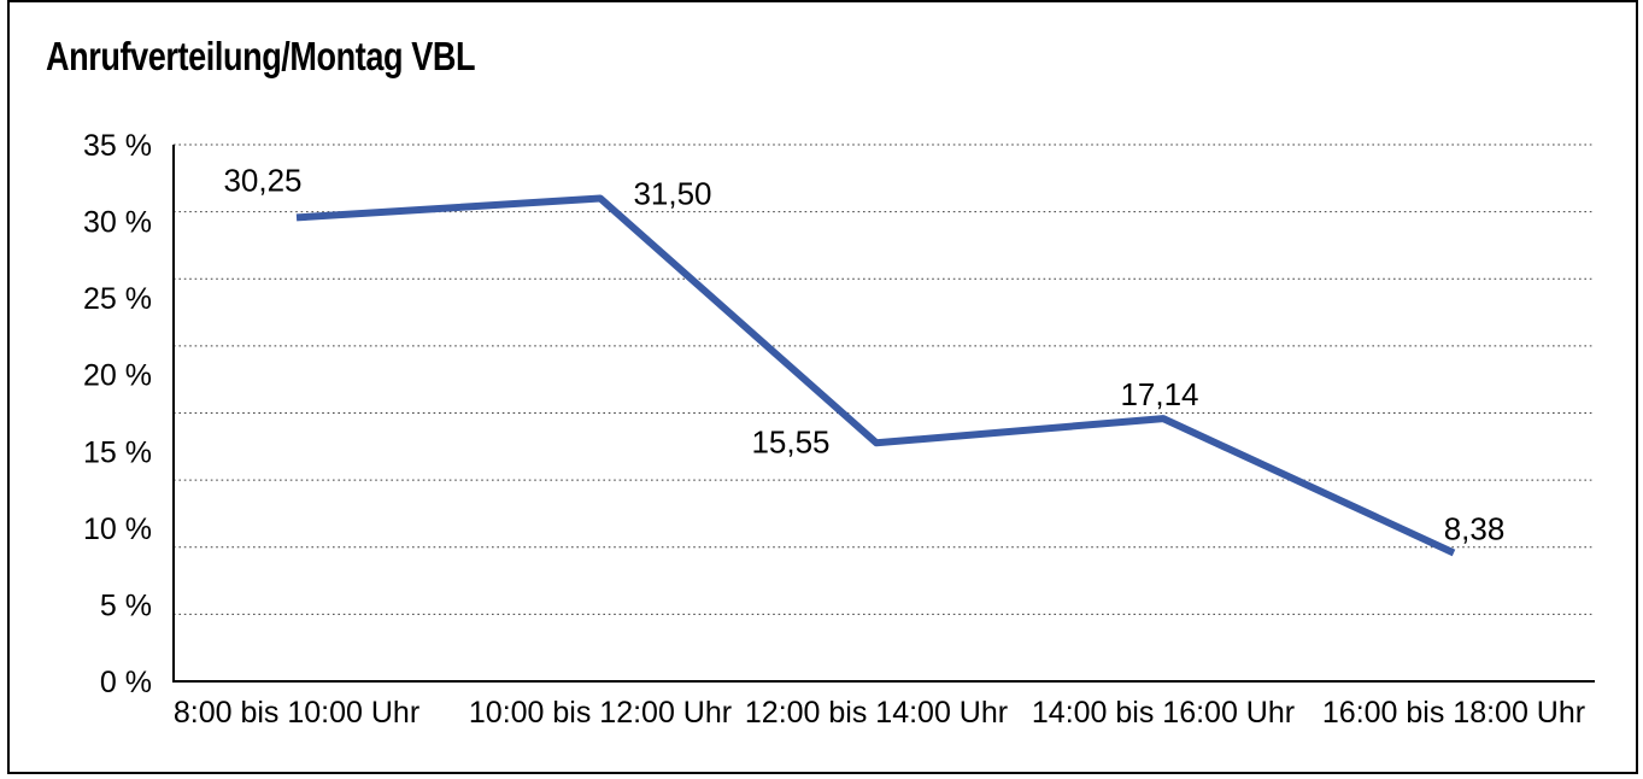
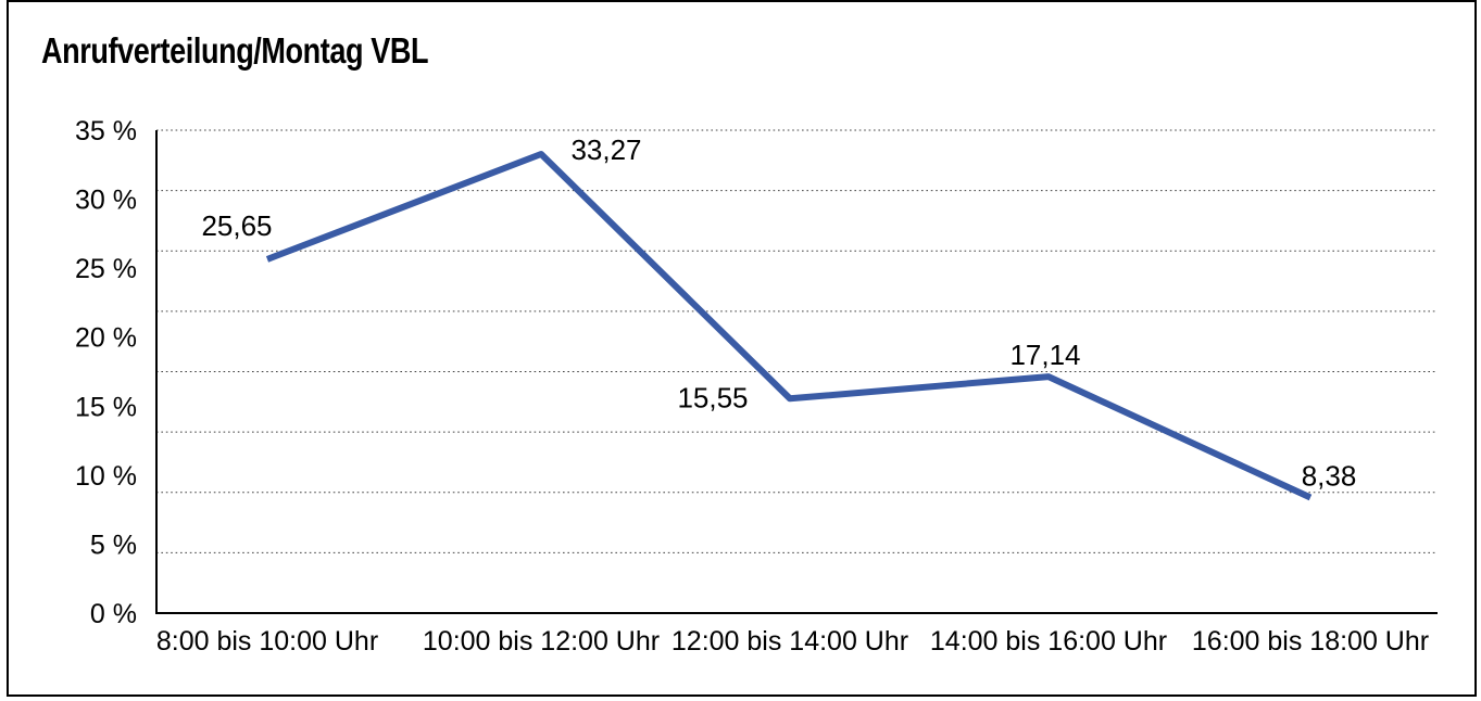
8:00 bis 10:00 Uhr: 30,25 -> 25,65
10:00 bis 12:00 Uhr: 31,50 -> 33,27
